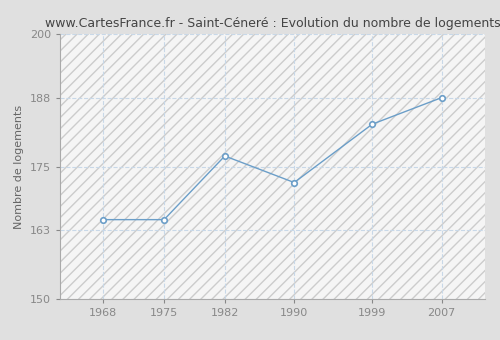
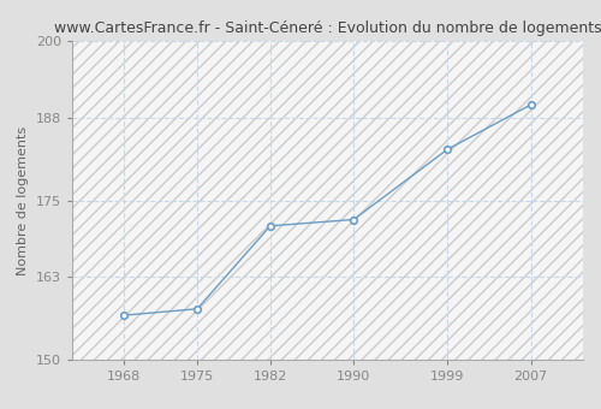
1968: 165 -> 157
1975: 165 -> 158
1982: 177 -> 171
2007: 188 -> 190
